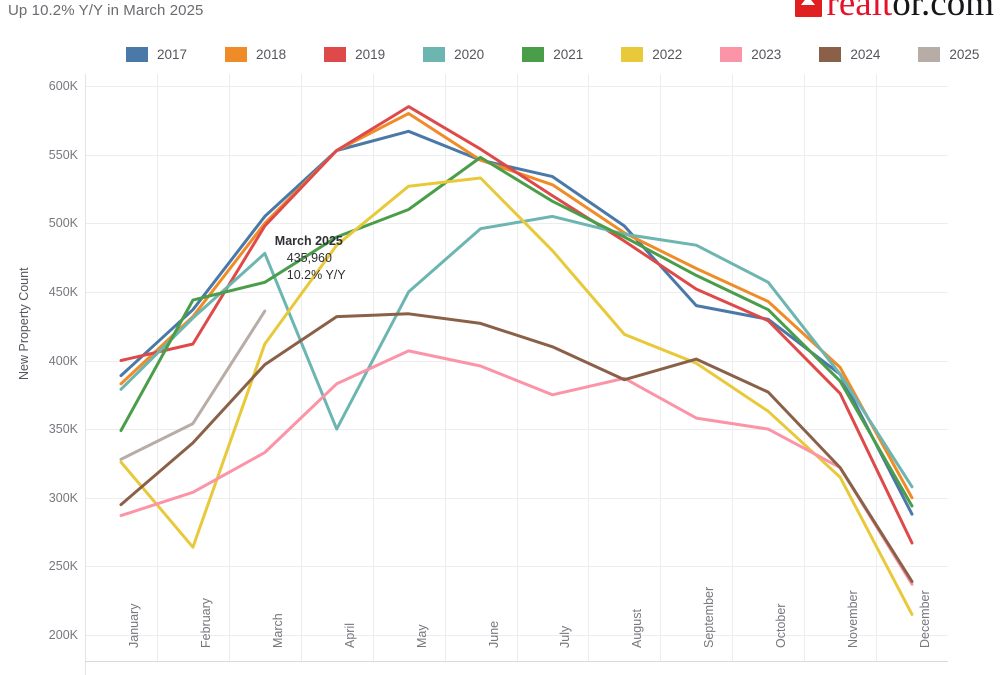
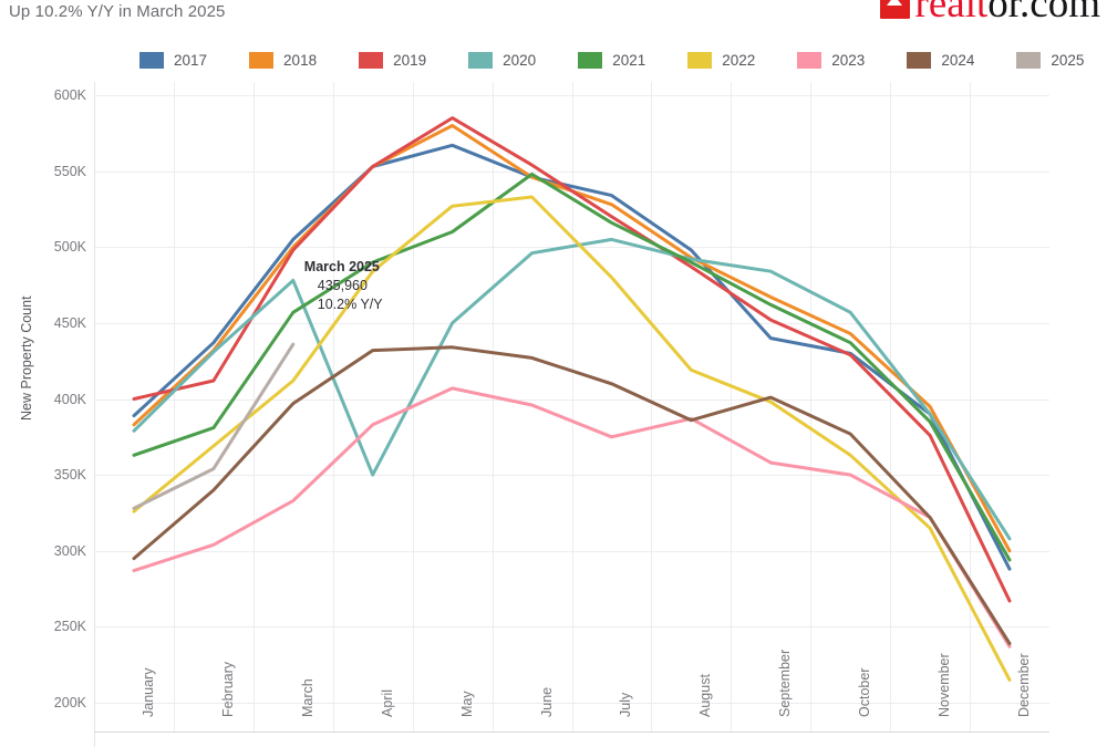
2021/January: 349K -> 363K
2021/February: 444K -> 381K
2022/February: 264K -> 369K
